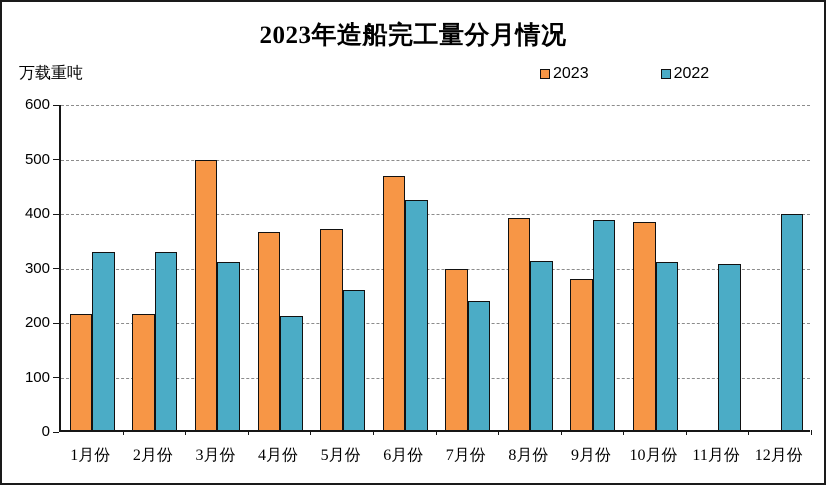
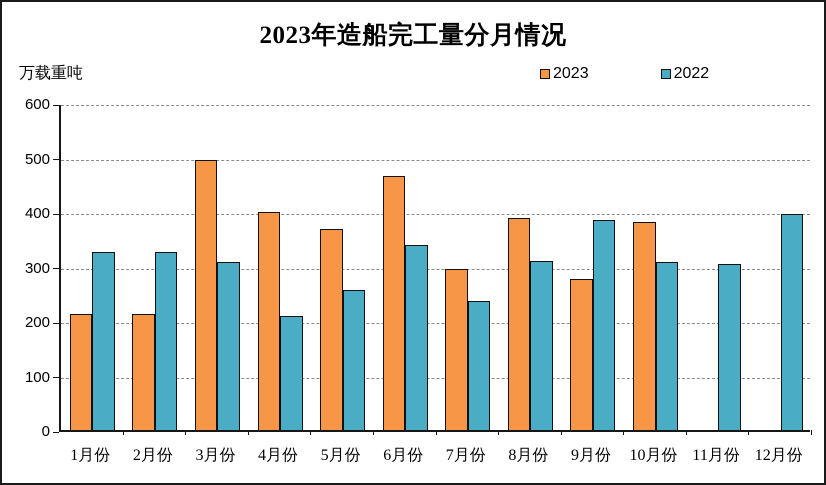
2023/4月份: 360 -> 400
2022/6月份: 420 -> 340
